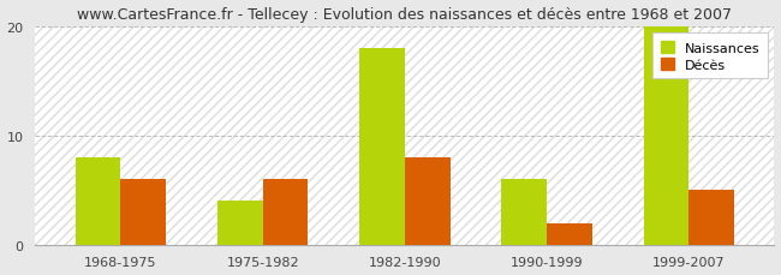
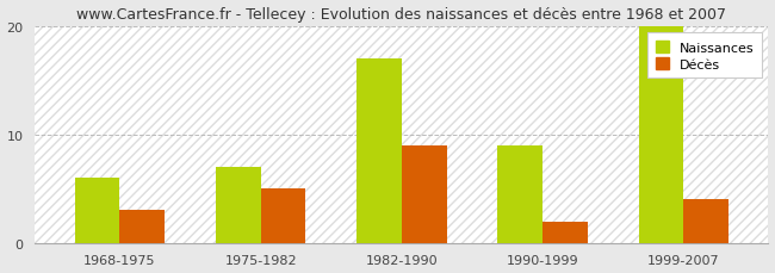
Naissances/1968-1975: 8 -> 6
Décès/1968-1975: 6 -> 3
Naissances/1975-1982: 4 -> 7
Décès/1975-1982: 6 -> 5
Naissances/1982-1990: 18 -> 17
Décès/1982-1990: 8 -> 9
Naissances/1990-1999: 6 -> 9
Décès/1999-2007: 5 -> 4
